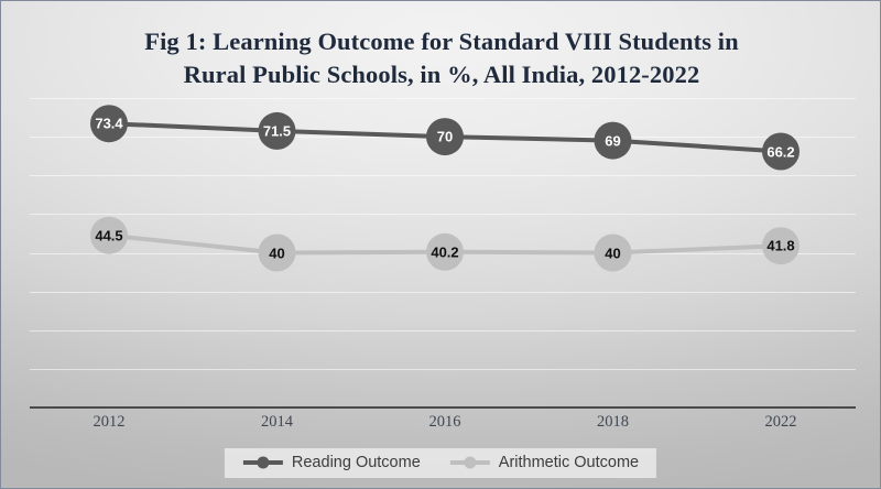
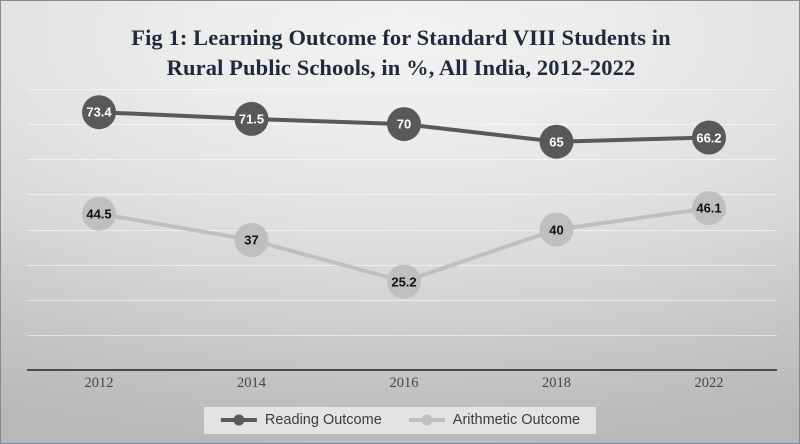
Arithmetic Outcome/2014: 40 -> 37
Arithmetic Outcome/2016: 40.2 -> 25.2
Reading Outcome/2018: 69 -> 65
Arithmetic Outcome/2022: 41.8 -> 46.1
